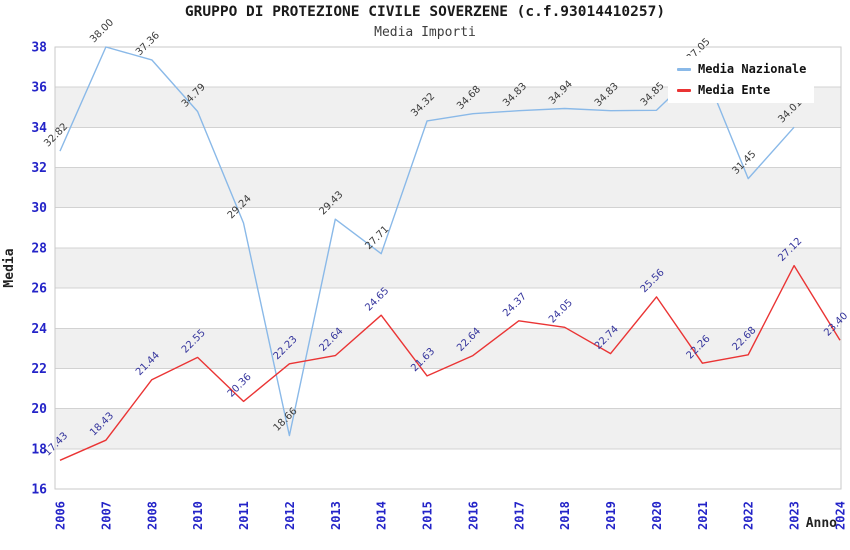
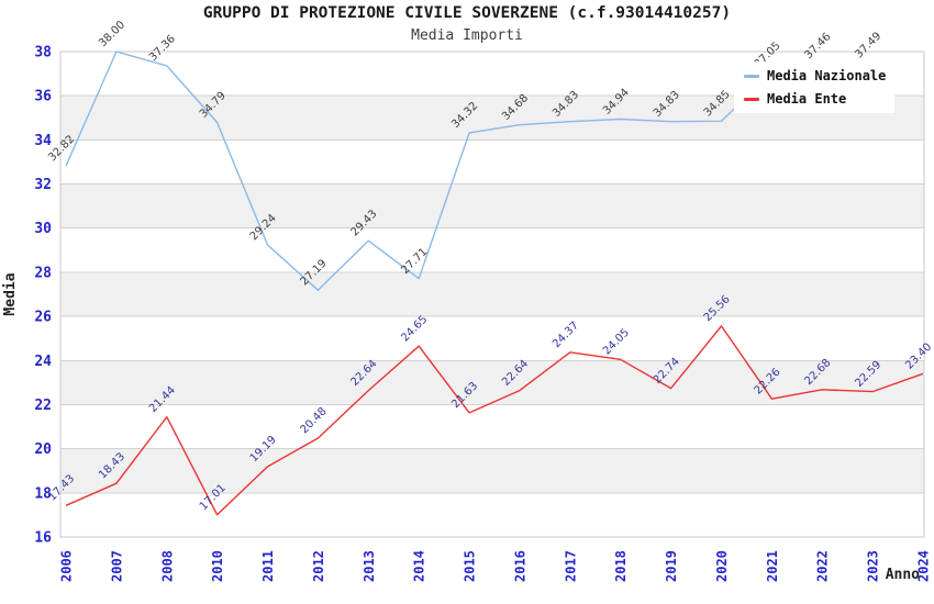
Media Ente/2010: 22.55 -> 17.01
Media Ente/2011: 20.36 -> 19.19
Media Nazionale/2012: 18.66 -> 27.19
Media Ente/2012: 22.23 -> 20.48
Media Nazionale/2022: 31.45 -> 37.46
Media Nazionale/2023: 34.01 -> 37.49
Media Ente/2023: 27.12 -> 22.59
